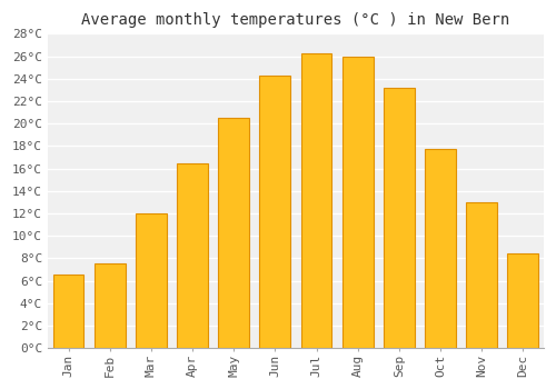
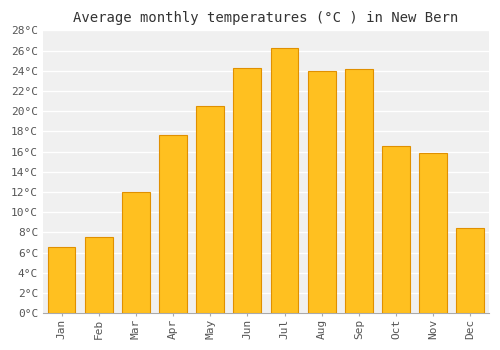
Apr: 16.5°C -> 17.6°C
Aug: 26.0°C -> 24.0°C
Sep: 23.2°C -> 24.2°C
Oct: 17.7°C -> 16.6°C
Nov: 13.0°C -> 15.9°C
